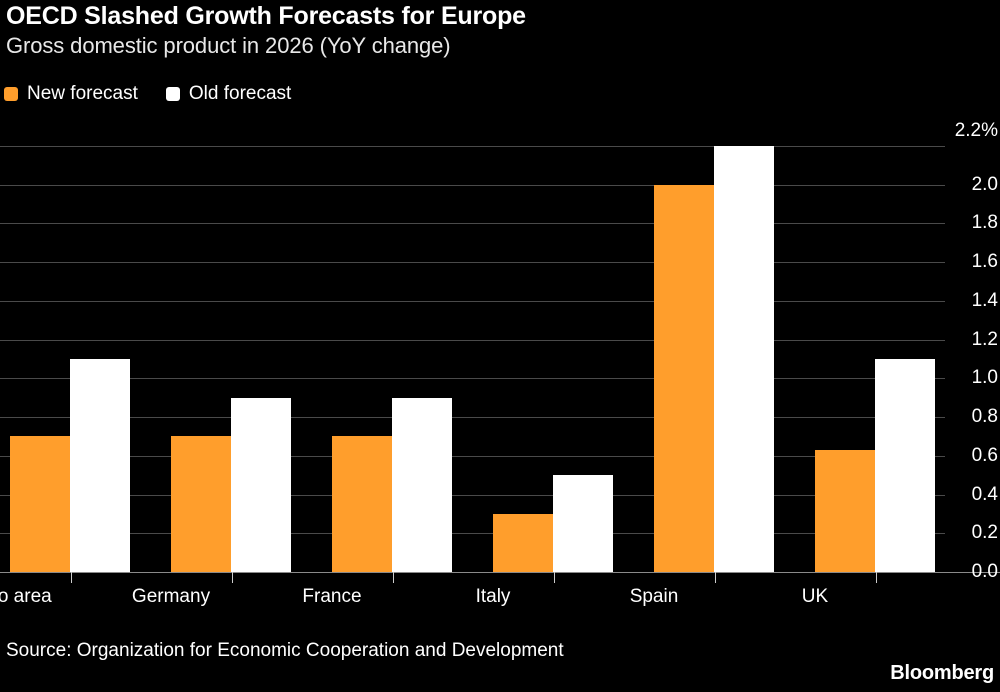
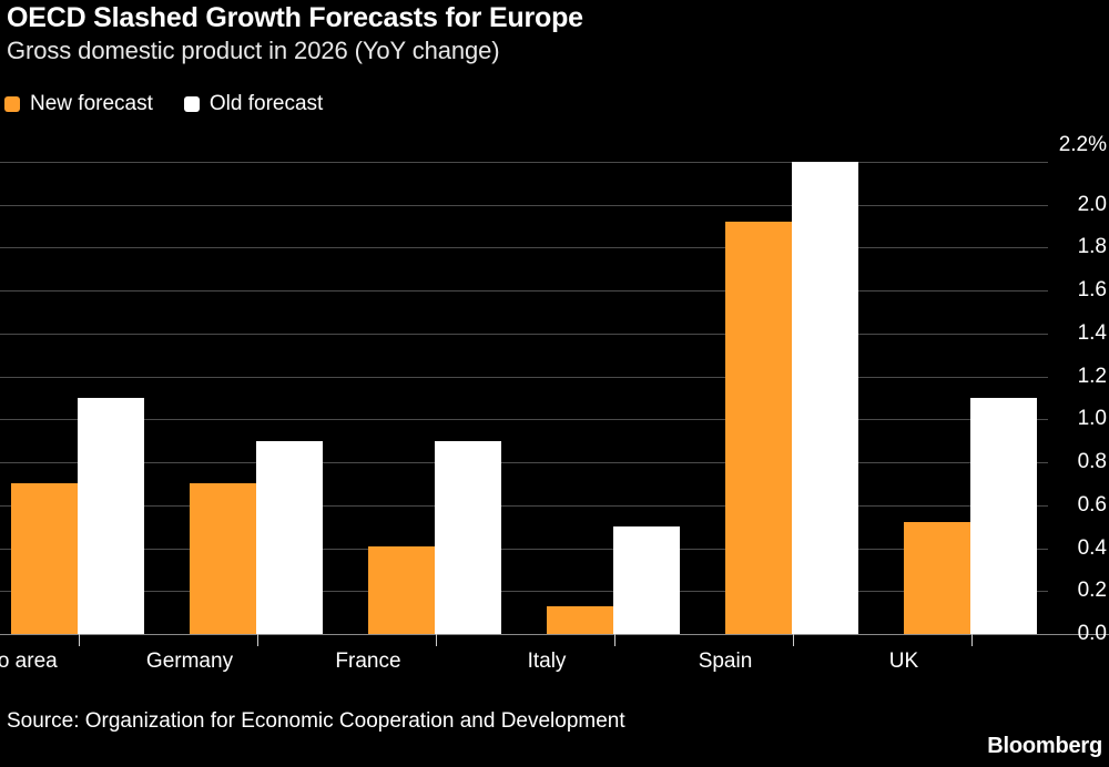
New forecast/France: 0.70 -> 0.41
New forecast/Italy: 0.30 -> 0.13
New forecast/Spain: 2.00 -> 1.92
New forecast/UK: 0.63 -> 0.52
